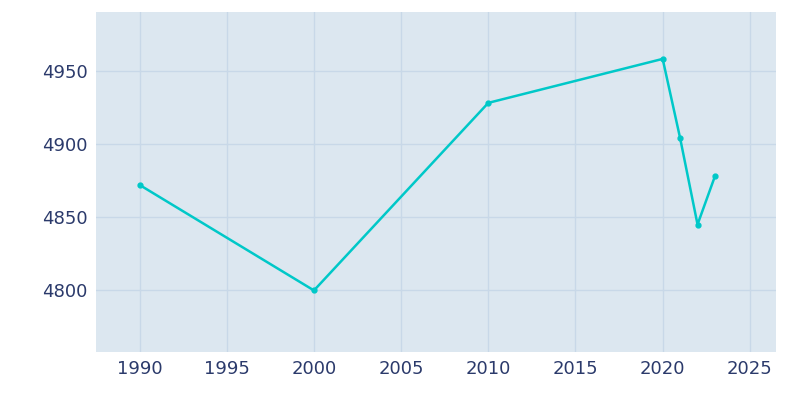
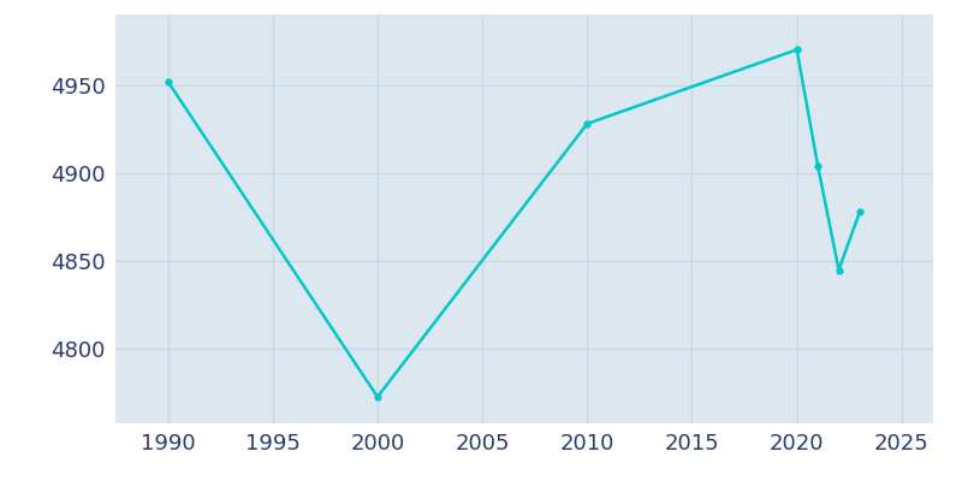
1990: 4872 -> 4952
2000: 4800 -> 4773
2020: 4958 -> 4970
